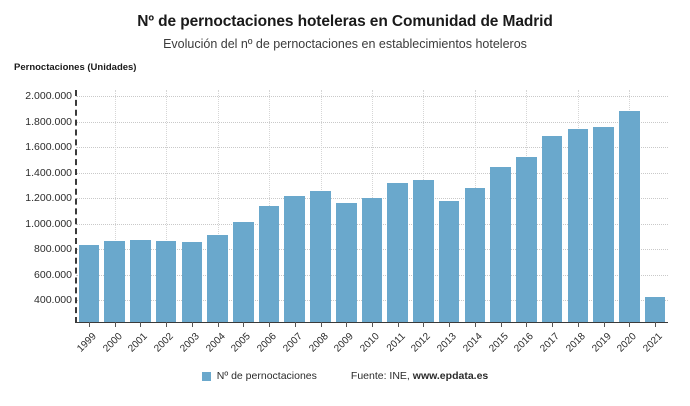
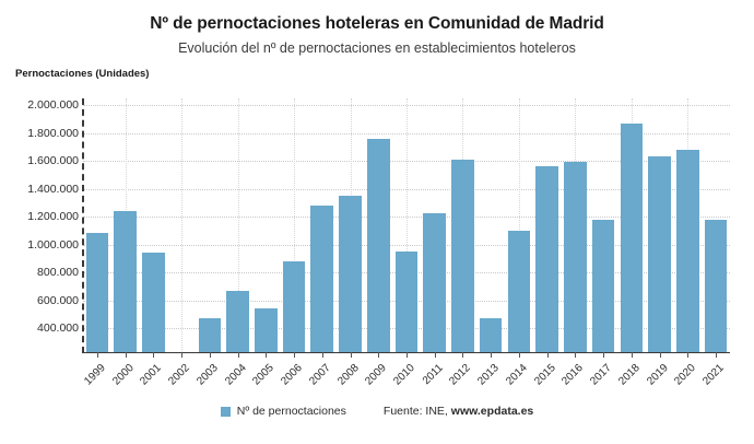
1999: 830000 -> 1080000
2000: 860000 -> 1240000
2001: 870000 -> 940000
2002: 860000 -> 160000
2003: 860000 -> 470000
2004: 910000 -> 670000
2005: 1010000 -> 540000
2006: 1140000 -> 880000
2007: 1220000 -> 1280000
2008: 1260000 -> 1350000
2009: 1160000 -> 1760000
2010: 1200000 -> 950000
2011: 1320000 -> 1220000
2012: 1340000 -> 1610000
2013: 1180000 -> 470000
2014: 1280000 -> 1100000
2015: 1440000 -> 1560000
2016: 1520000 -> 1590000
2017: 1680000 -> 1180000
2018: 1740000 -> 1870000
2019: 1760000 -> 1630000
2020: 1880000 -> 1680000
2021: 420000 -> 1180000
